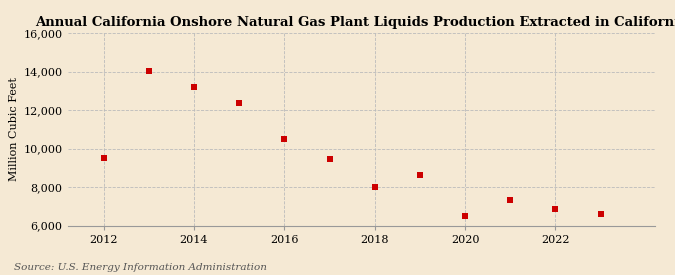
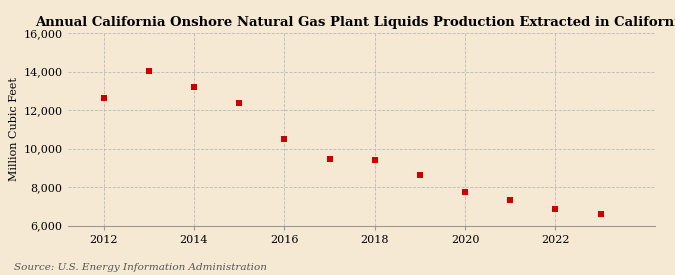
2012: 9,500 -> 12,600
2018: 8,000 -> 9,400
2020: 6,500 -> 7,800
